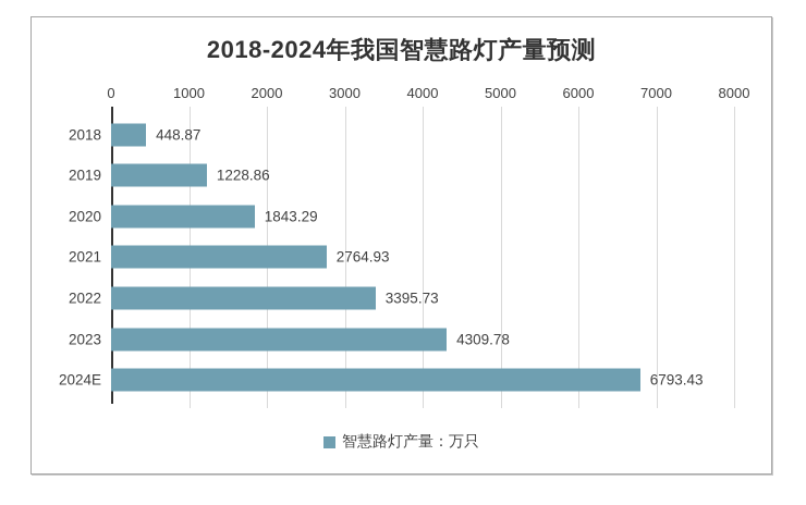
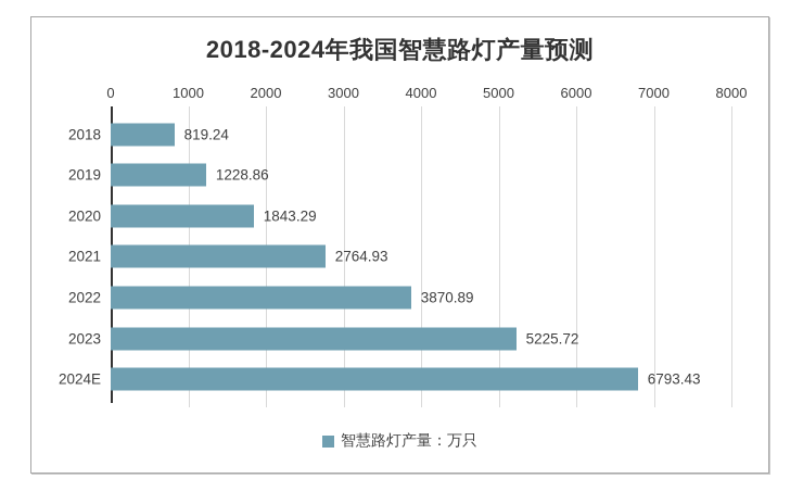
2018: 448.87 -> 819.24
2022: 3395.73 -> 3870.89
2023: 4309.78 -> 5225.72
